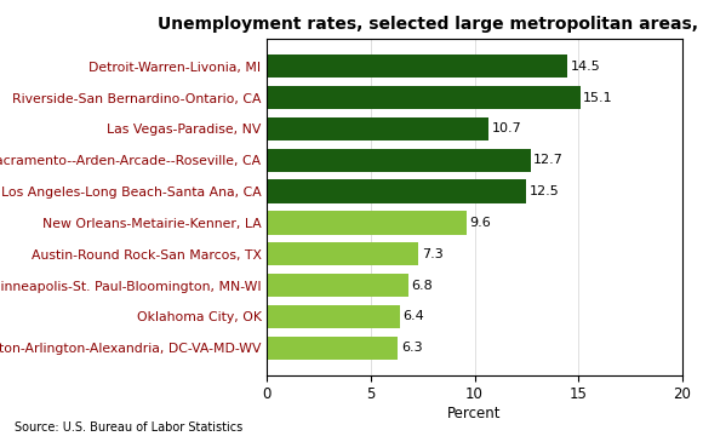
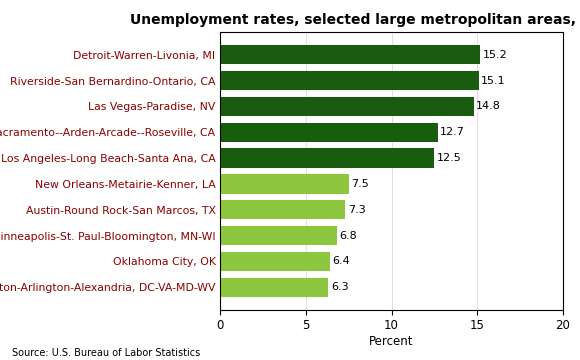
Detroit-Warren-Livonia, MI: 14.5 -> 15.2
Las Vegas-Paradise, NV: 10.7 -> 14.8
New Orleans-Metairie-Kenner, LA: 9.6 -> 7.5
